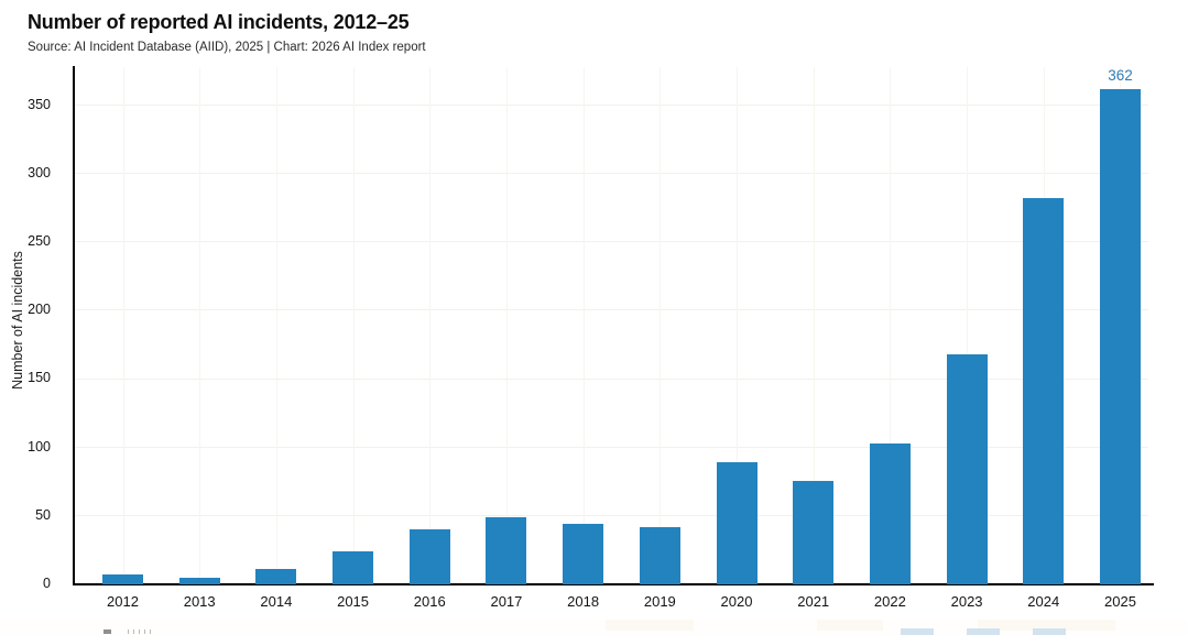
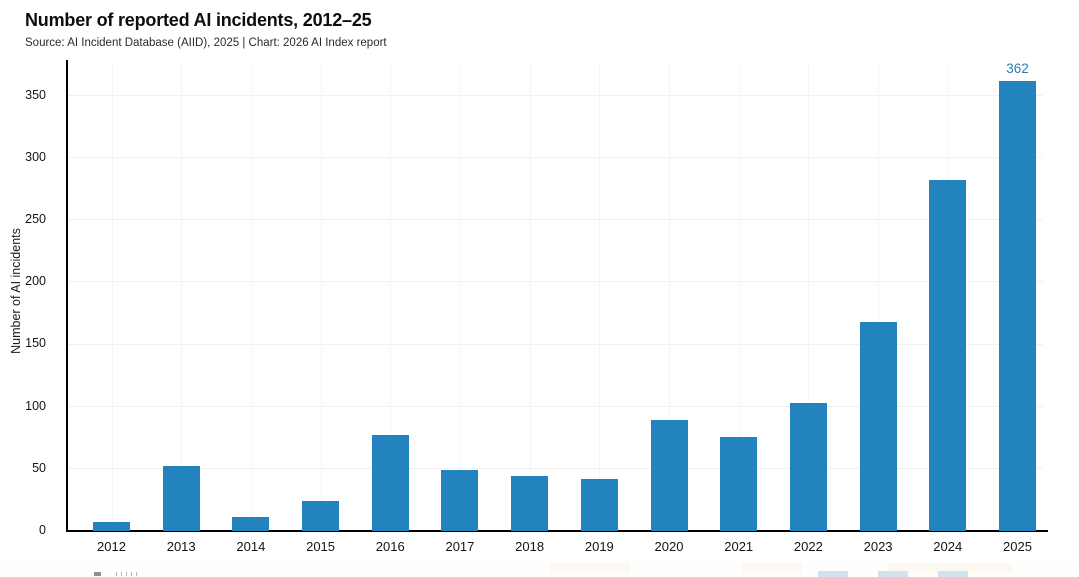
2013: 5 -> 52
2016: 40 -> 77
